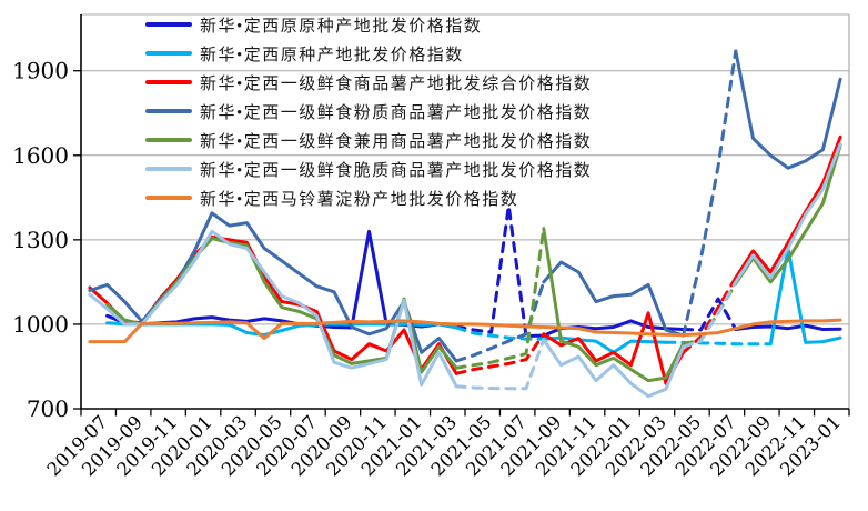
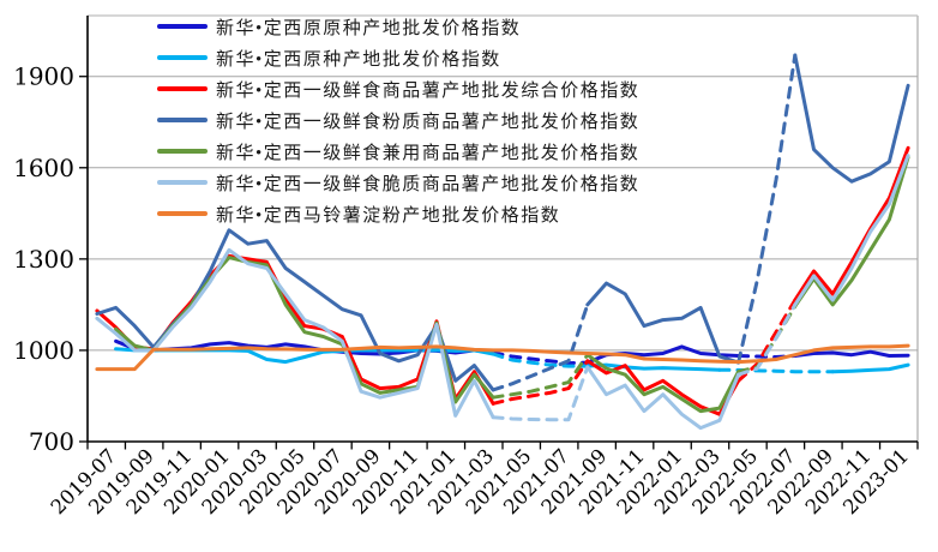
新华•定西马铃薯淀粉产地批发价格指数/2020-05: 950 -> 1000
新华•定西原原种产地批发价格指数/2020-11: 1330 -> 990
新华•定西一级鲜食商品薯产地批发综合价格指数/2020-11: 930 -> 880
新华•定西一级鲜食商品薯产地批发综合价格指数/2021-01: 980 -> 1100
新华•定西原原种产地批发价格指数/2021-07: 1420 -> 960
新华•定西一级鲜食兼用商品薯产地批发价格指数/2021-09: 1340 -> 980
新华•定西原种产地批发价格指数/2022-01: 900 -> 940
新华•定西一级鲜食商品薯产地批发综合价格指数/2022-03: 1040 -> 820
新华•定西原原种产地批发价格指数/2022-07: 1090 -> 980
新华•定西原种产地批发价格指数/2022-11: 1270 -> 930
